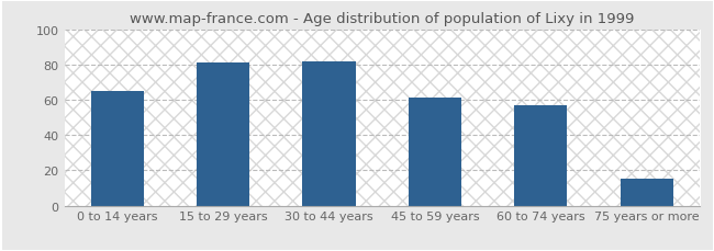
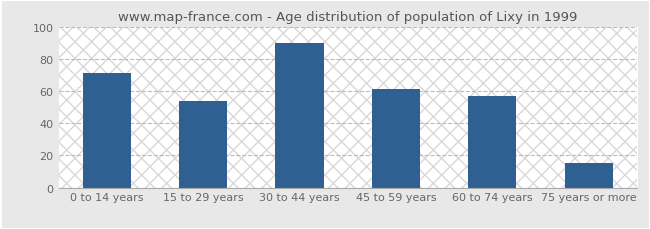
0 to 14 years: 65 -> 71
15 to 29 years: 81 -> 54
30 to 44 years: 82 -> 90
